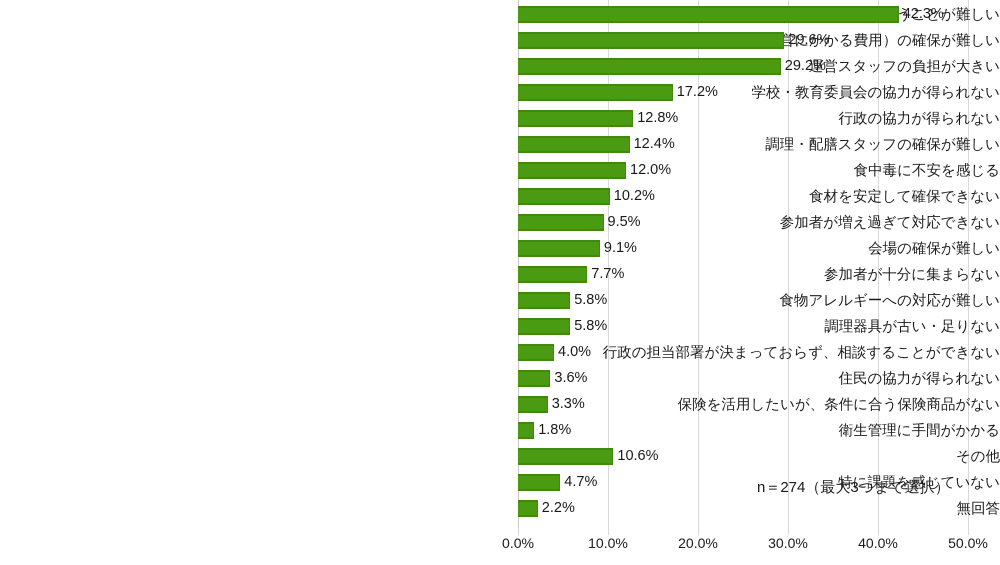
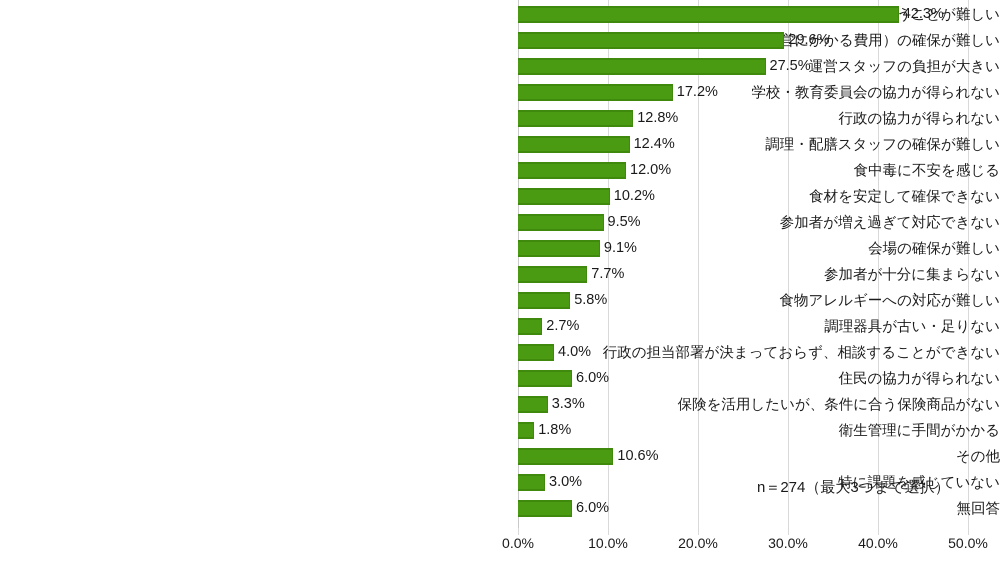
運営スタッフの負担が大きい: 29.2% -> 27.5%
調理器具が古い・足りない: 5.8% -> 2.7%
住民の協力が得られない: 3.6% -> 6.0%
特に課題を感じていない: 4.7% -> 3.0%
無回答: 2.2% -> 6.0%
